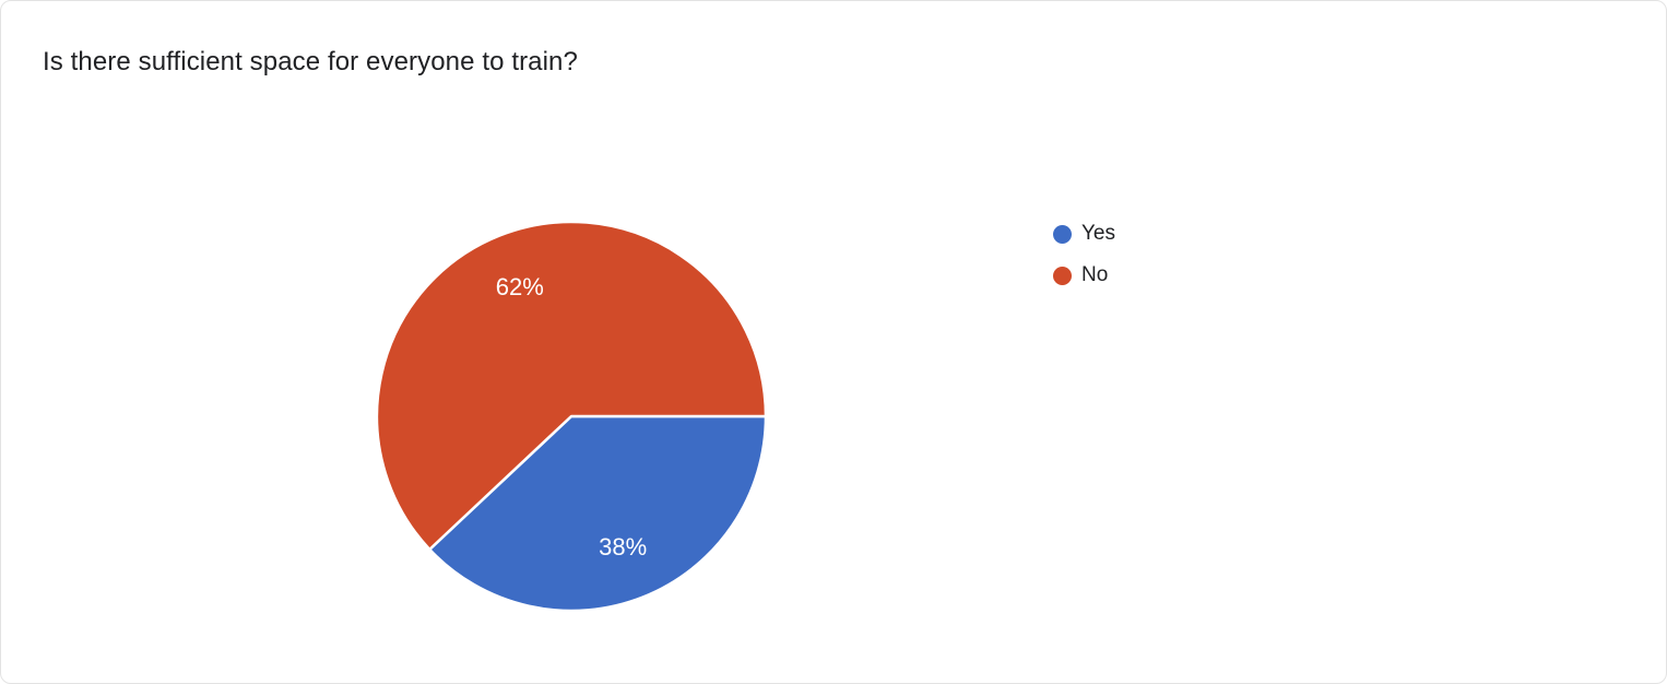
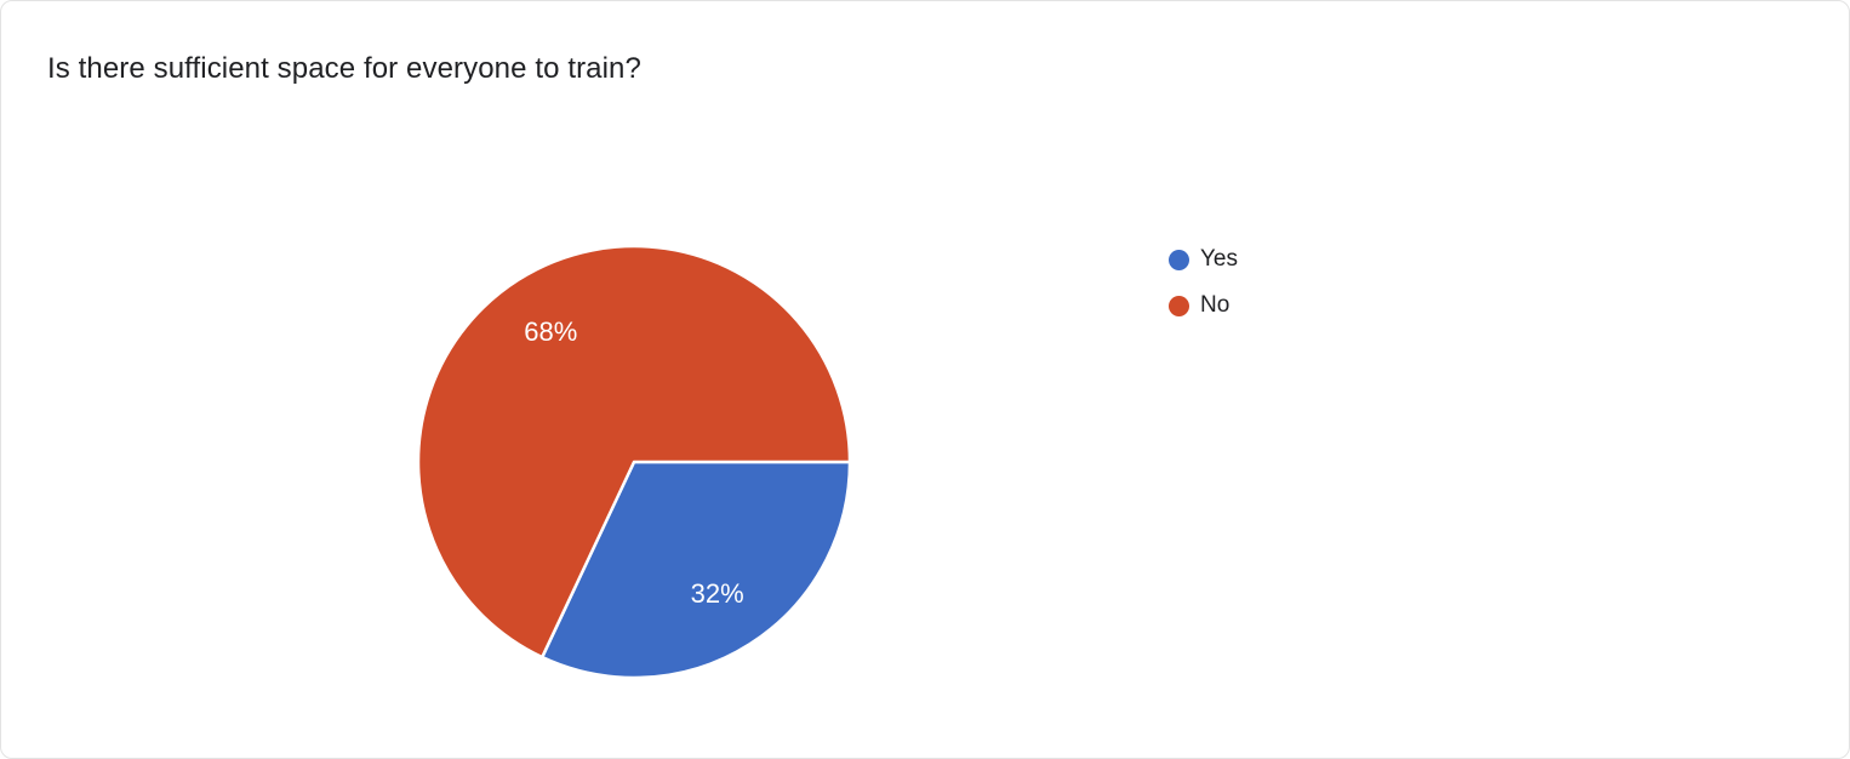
Yes: 38% -> 32%
No: 62% -> 68%
